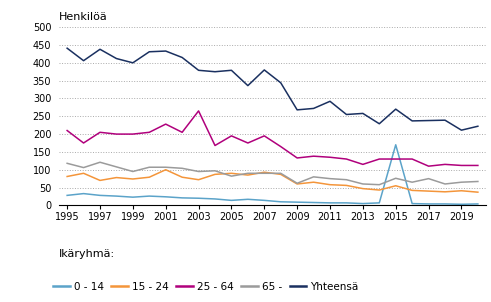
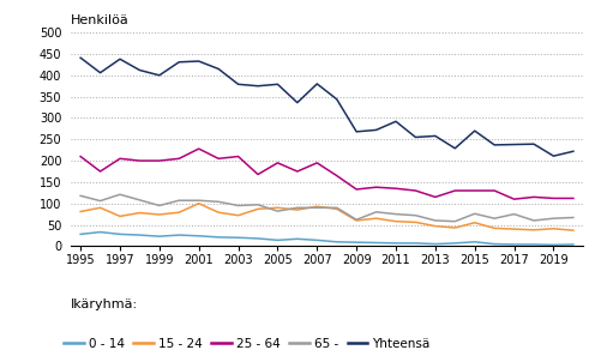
25 - 64/2003: 265 -> 210
0 - 14/2015: 170 -> 10
